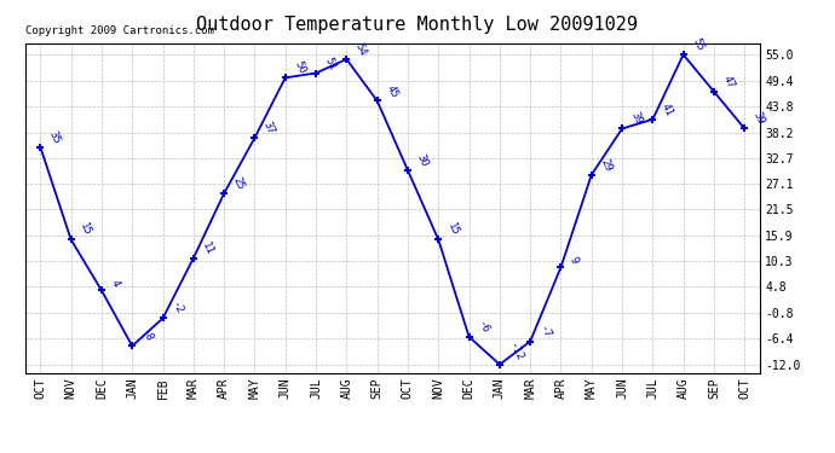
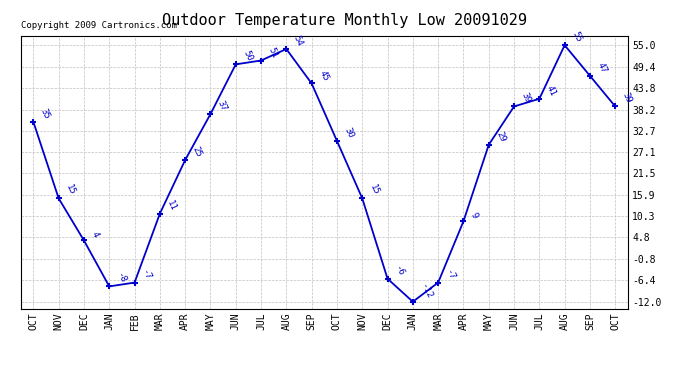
FEB: -2 -> -7
